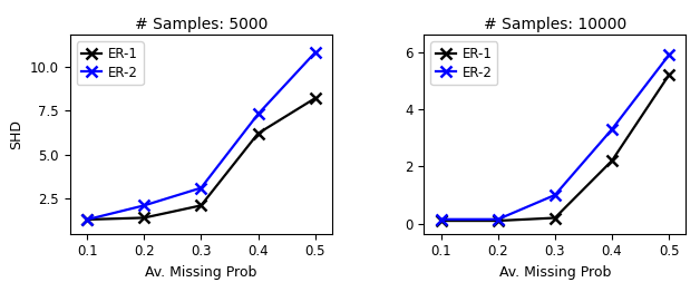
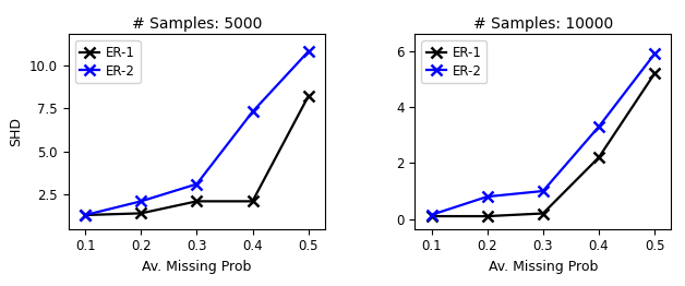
# Samples: 5000/ER-1/0.4: 6.2 -> 2.1
# Samples: 10000/ER-2/0.2: 0.15 -> 0.80
